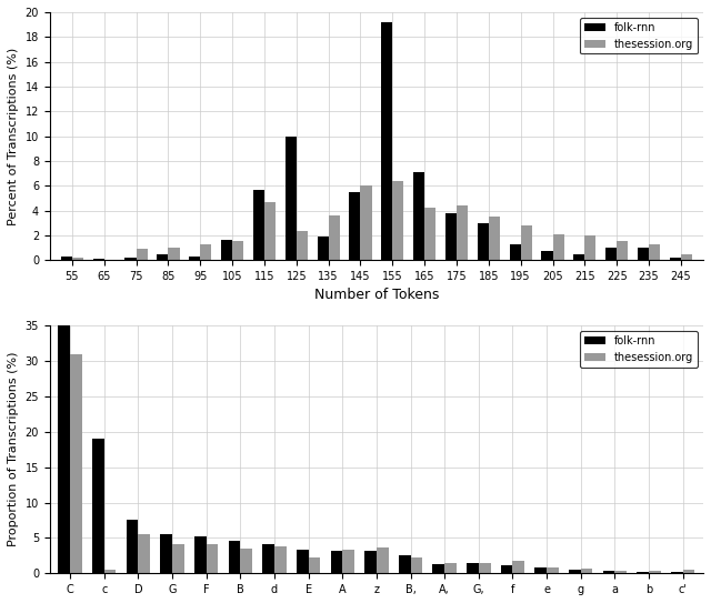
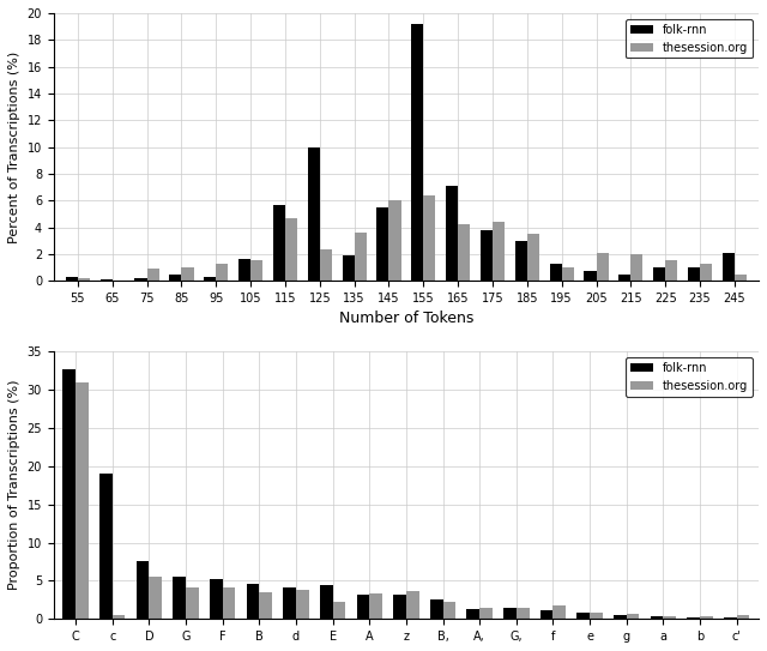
thesession.org/195: 2.8 -> 1.0
folk-rnn/245: 0.2 -> 2.1
folk-rnn/C: 35.0 -> 32.6
folk-rnn/E: 3.3 -> 4.4
